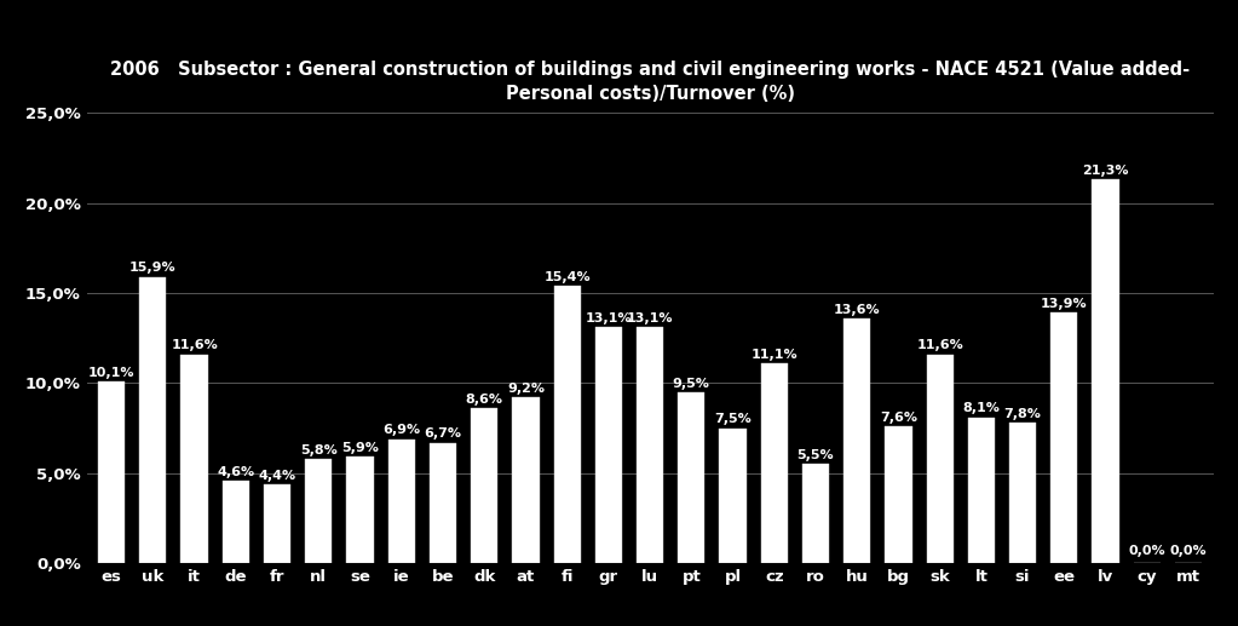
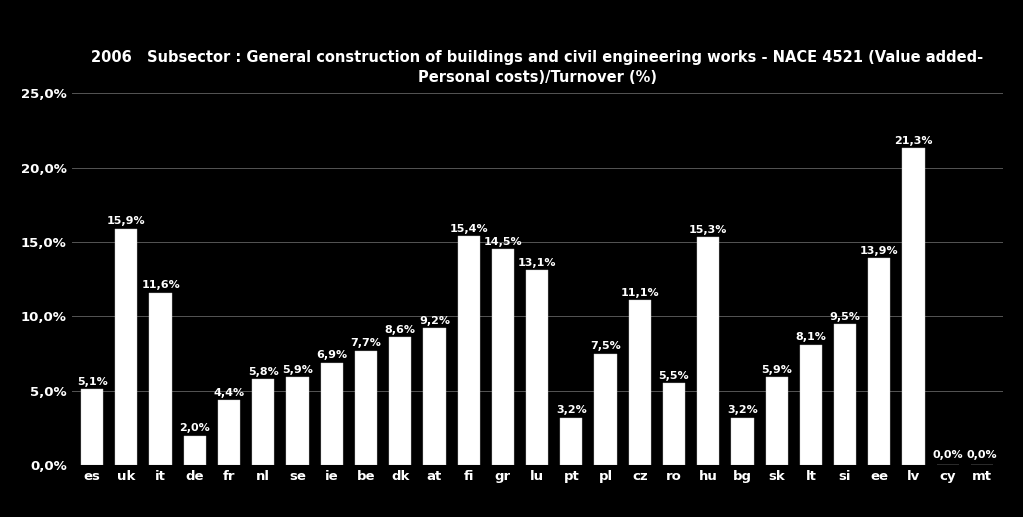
es: 10,1% -> 5,1%
de: 4,6% -> 2,0%
be: 6,7% -> 7,7%
gr: 13,1% -> 14,5%
pt: 9,5% -> 3,2%
hu: 13,6% -> 15,3%
bg: 7,6% -> 3,2%
sk: 11,6% -> 5,9%
si: 7,8% -> 9,5%
